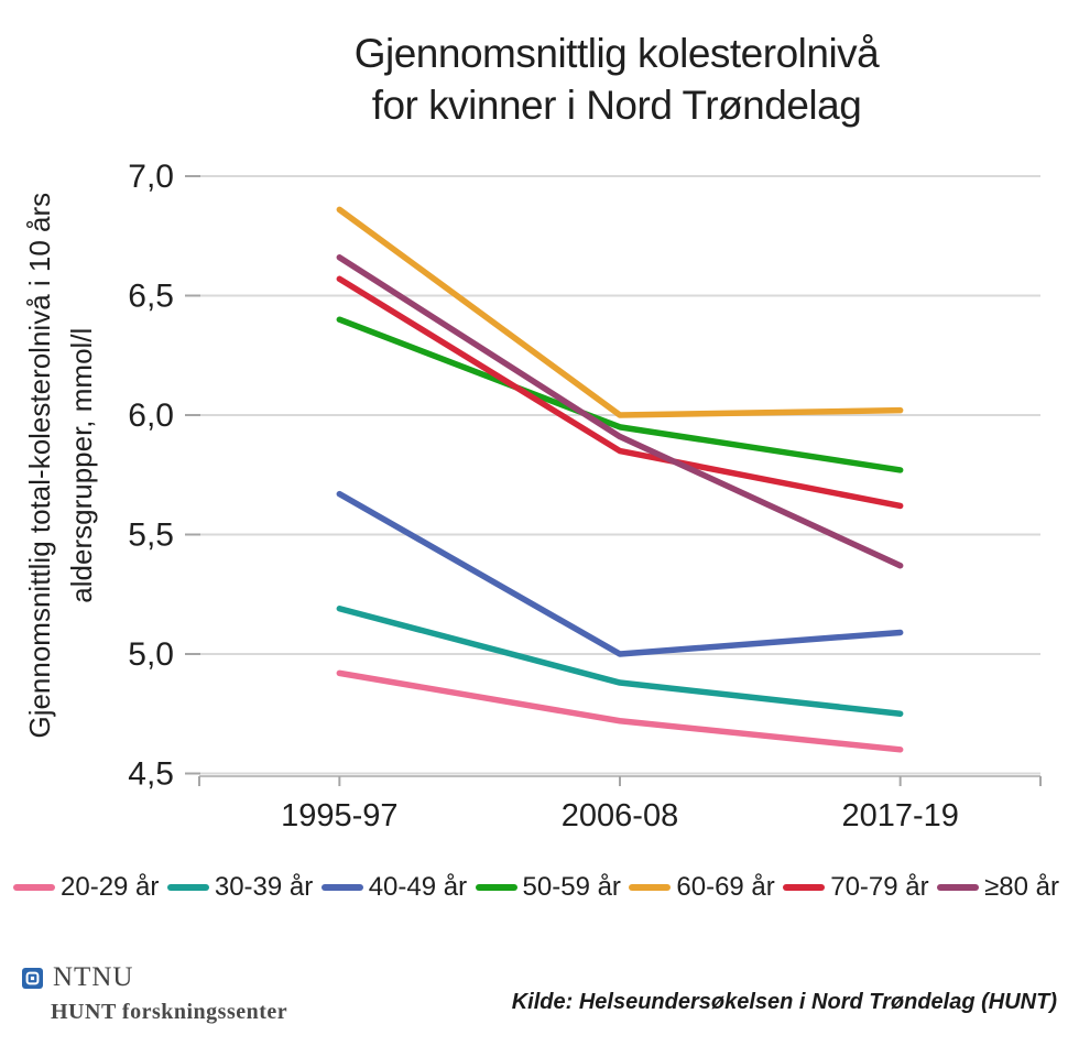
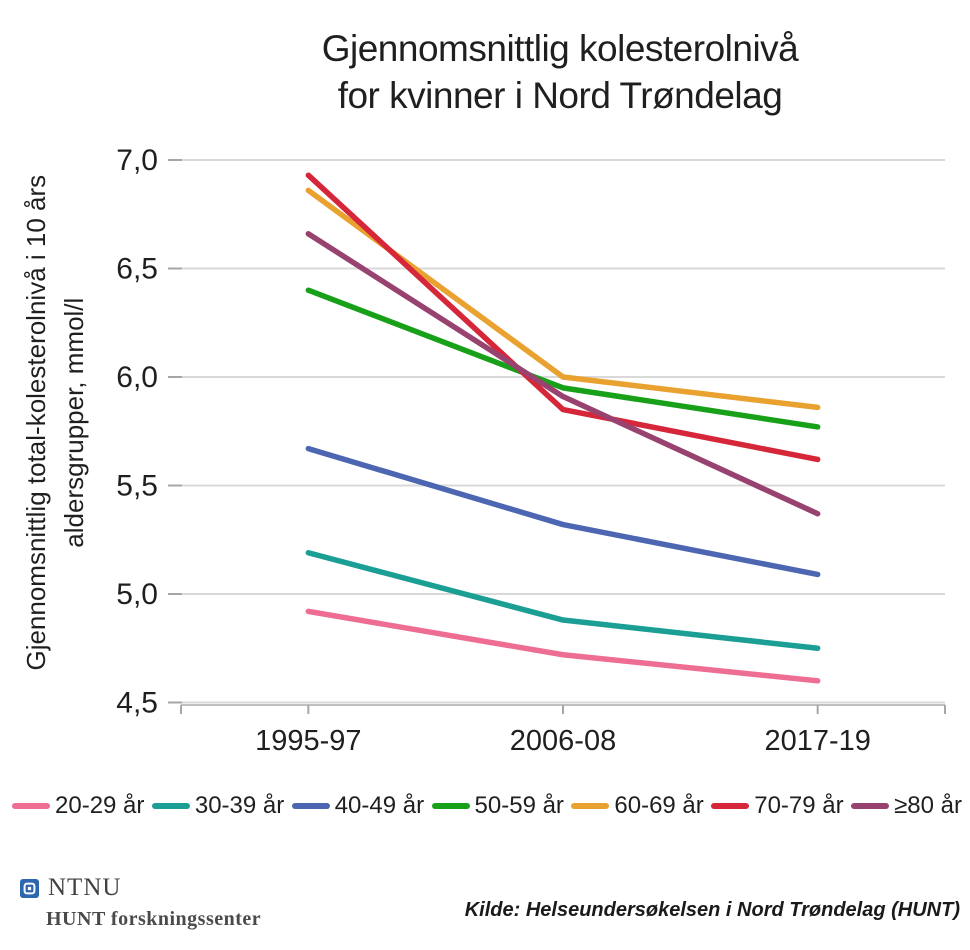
70-79 år/1995-97: 6,57 -> 6,93
40-49 år/2006-08: 5,00 -> 5,32
60-69 år/2017-19: 6,02 -> 5,86
